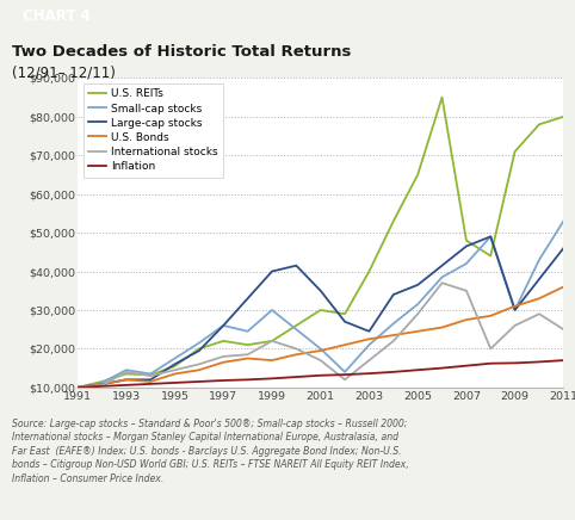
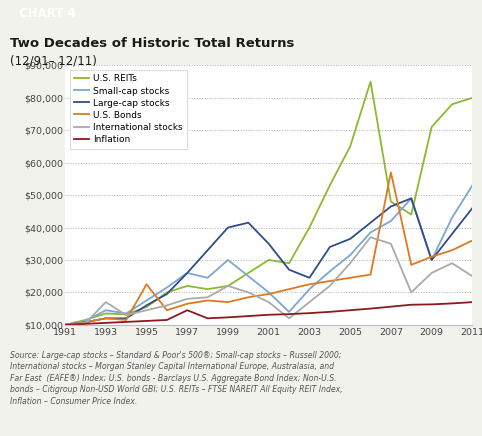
International stocks/1993: $14,000 -> $17,000
U.S. Bonds/1995: $13,500 -> $22,500
Inflation/1997: $11,800 -> $14,500
U.S. Bonds/2007: $27,500 -> $57,000
